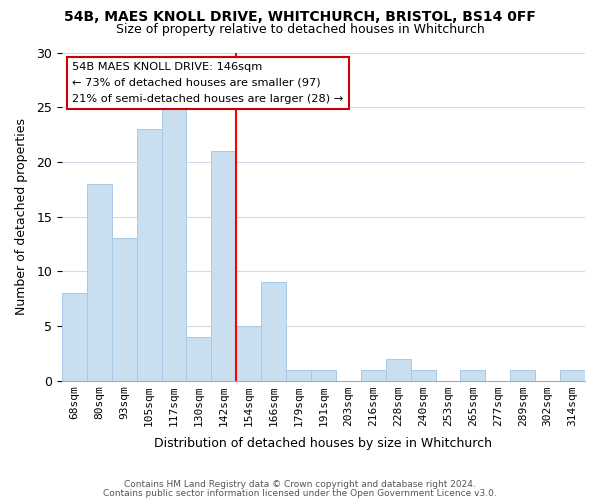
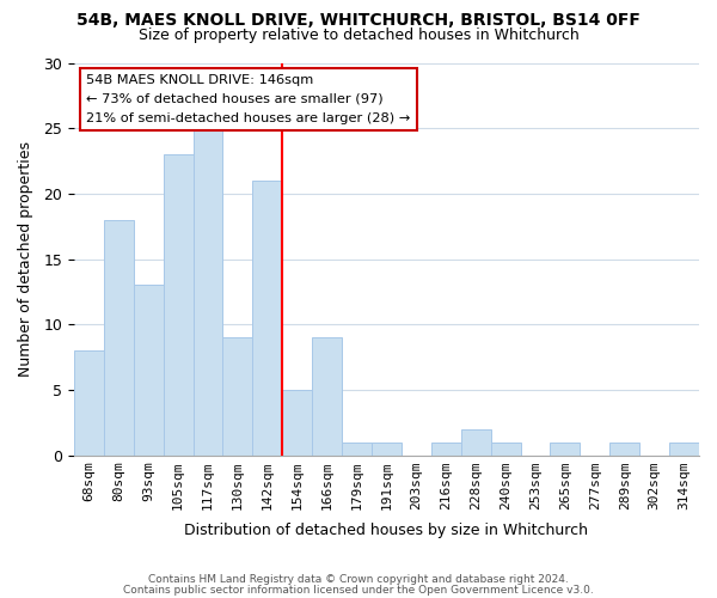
130sqm: 4 -> 9
